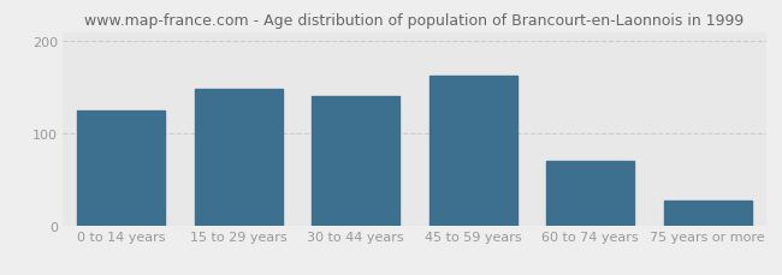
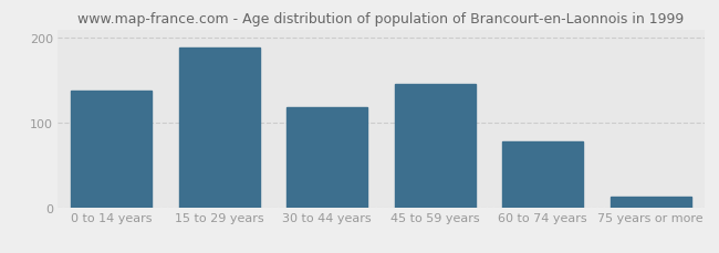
0 to 14 years: 125 -> 138
15 to 29 years: 148 -> 188
30 to 44 years: 140 -> 118
45 to 59 years: 163 -> 146
60 to 74 years: 70 -> 78
75 years or more: 27 -> 12
